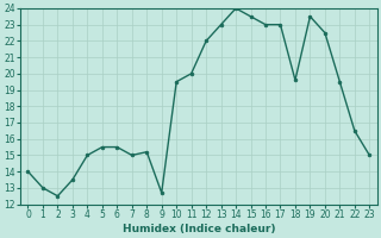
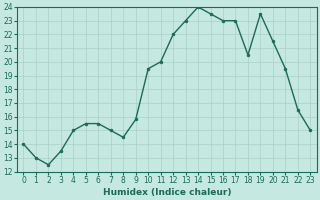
8: 15.2 -> 14.5
9: 12.7 -> 15.8
18: 19.6 -> 20.5
20: 22.5 -> 21.5
